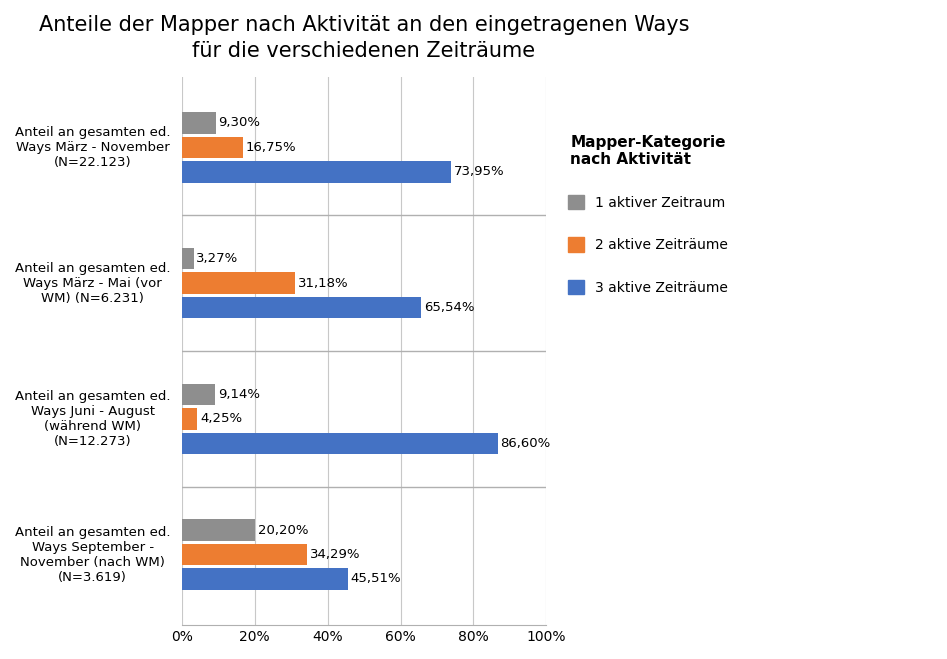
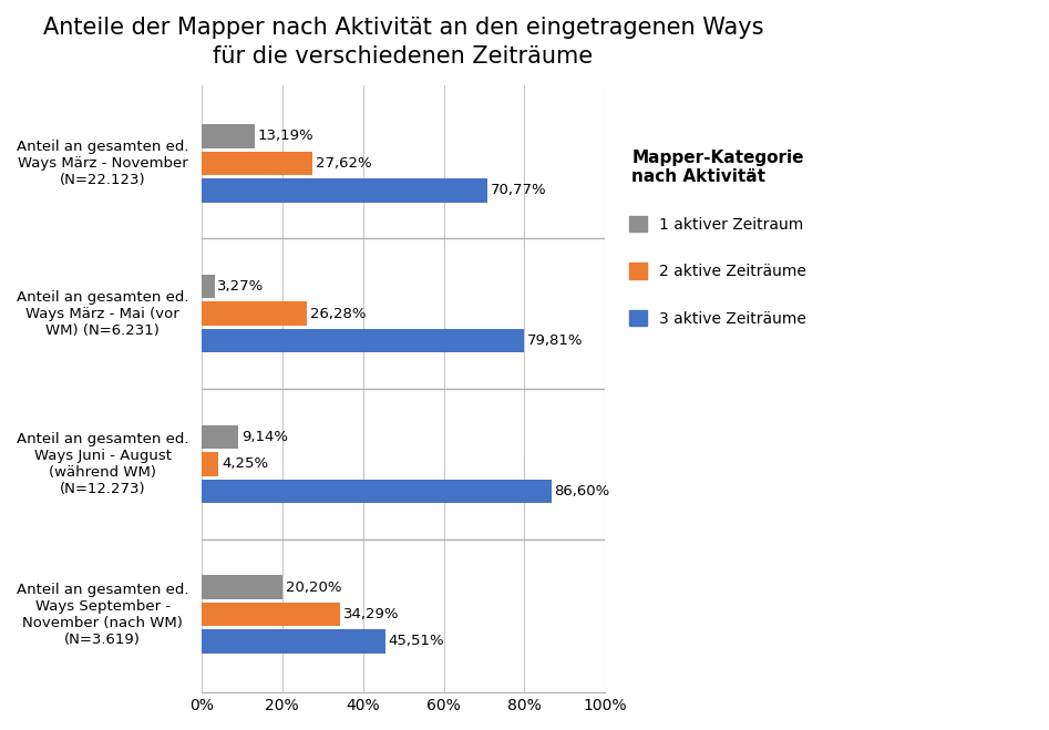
1 aktiver Zeitraum/Anteil an gesamten ed. Ways März - November (N=22.123): 9,30% -> 13,19%
2 aktive Zeiträume/Anteil an gesamten ed. Ways März - November (N=22.123): 16,75% -> 27,62%
3 aktive Zeiträume/Anteil an gesamten ed. Ways März - November (N=22.123): 73,95% -> 70,77%
2 aktive Zeiträume/Anteil an gesamten ed. Ways März - Mai (vor WM) (N=6.231): 31,18% -> 26,28%
3 aktive Zeiträume/Anteil an gesamten ed. Ways März - Mai (vor WM) (N=6.231): 65,54% -> 79,81%
